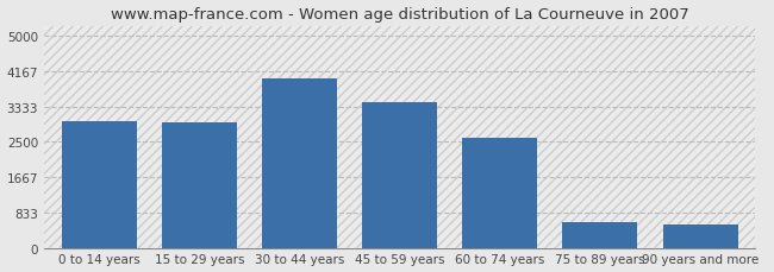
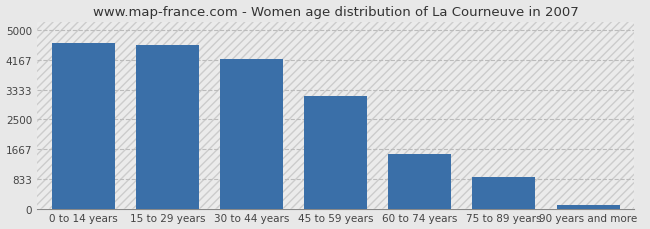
0 to 14 years: 3000 -> 4650
15 to 29 years: 2950 -> 4580
30 to 44 years: 4000 -> 4200
45 to 59 years: 3450 -> 3150
60 to 74 years: 2600 -> 1540
75 to 89 years: 600 -> 900
90 years and more: 550 -> 90
